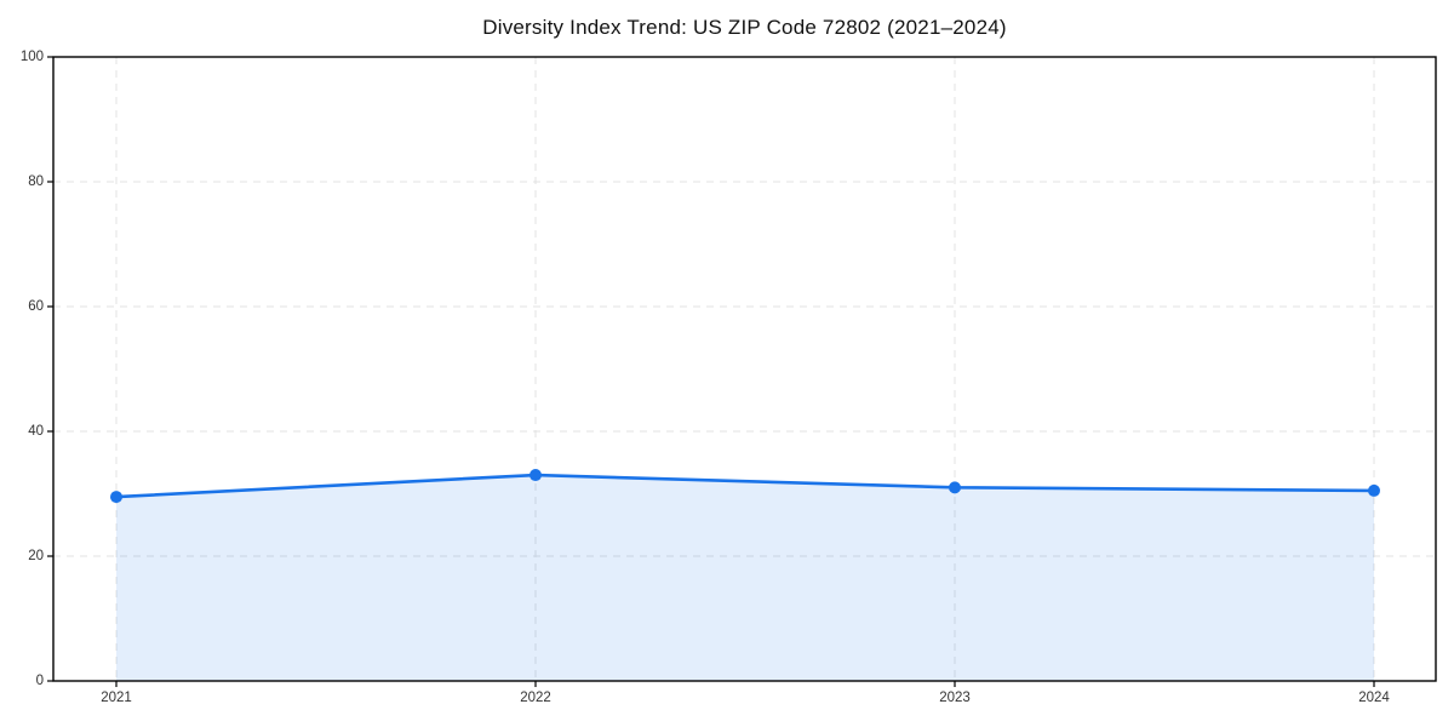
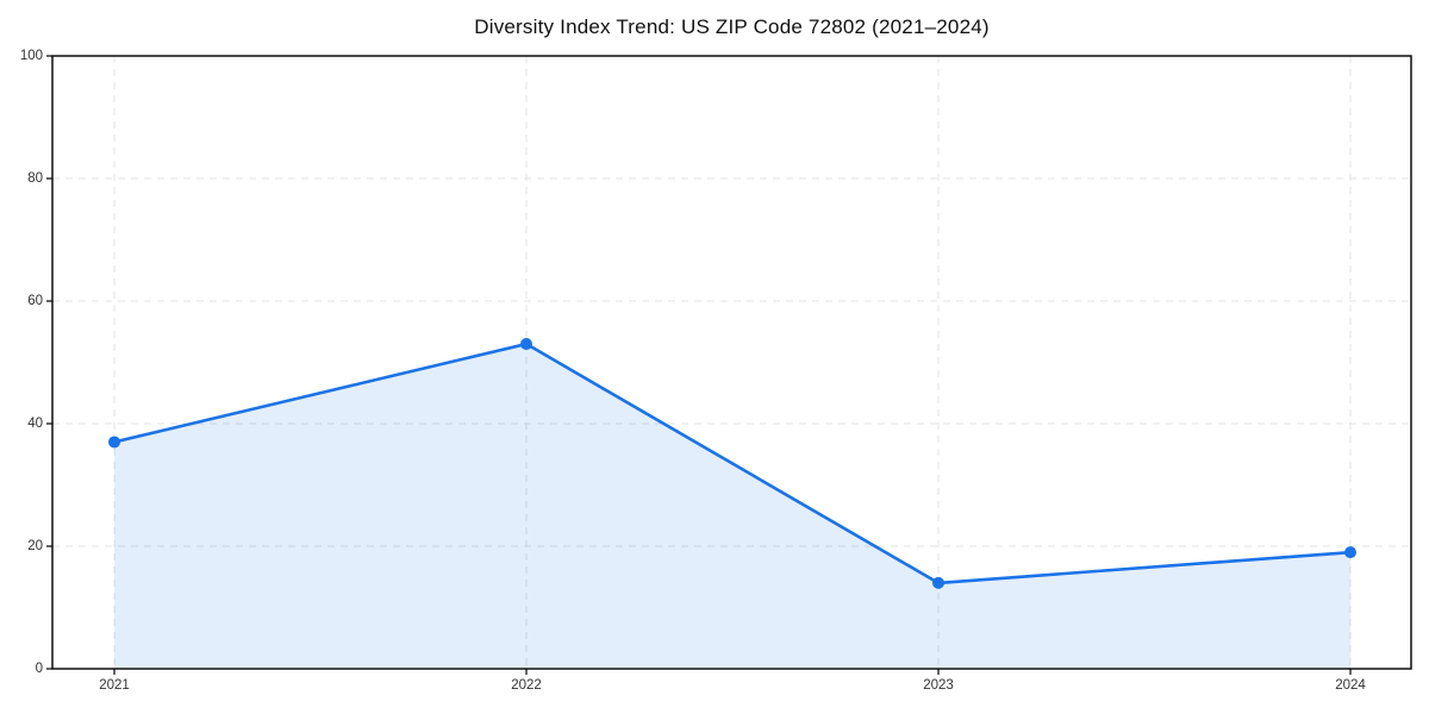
2021: 30 -> 37
2022: 33 -> 53
2023: 31 -> 14
2024: 30 -> 19
